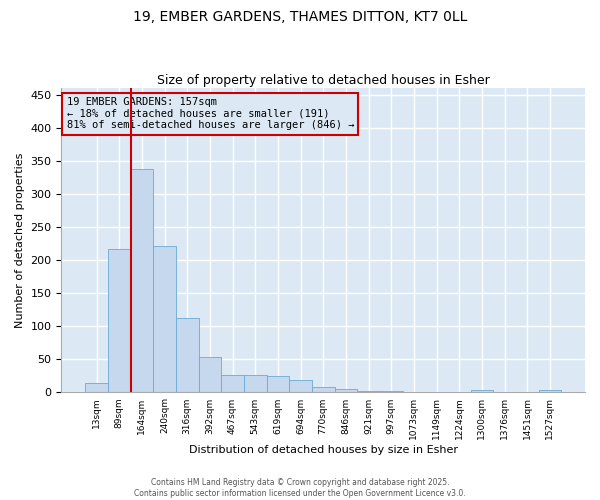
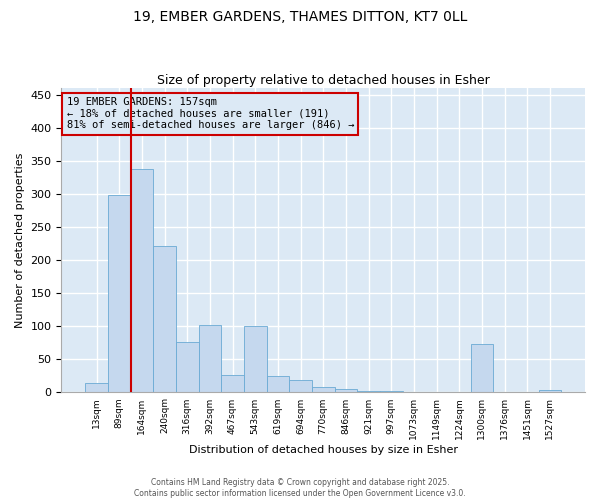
89sqm: 217 -> 298
316sqm: 113 -> 76
392sqm: 54 -> 102
543sqm: 26 -> 100
1300sqm: 4 -> 74
